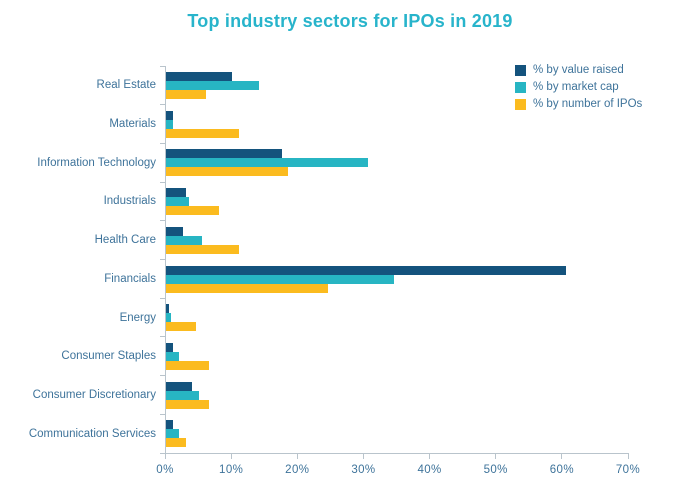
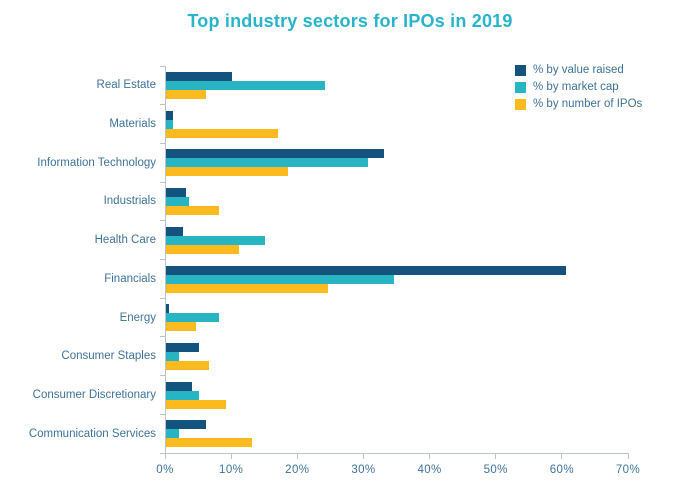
% by market cap/Real Estate: 14% -> 24%
% by number of IPOs/Materials: 11% -> 17%
% by value raised/Information Technology: 18% -> 33%
% by market cap/Health Care: 6% -> 15%
% by market cap/Energy: 1% -> 8%
% by value raised/Consumer Staples: 1% -> 5%
% by number of IPOs/Consumer Discretionary: 6% -> 9%
% by value raised/Communication Services: 1% -> 6%
% by number of IPOs/Communication Services: 3% -> 13%
